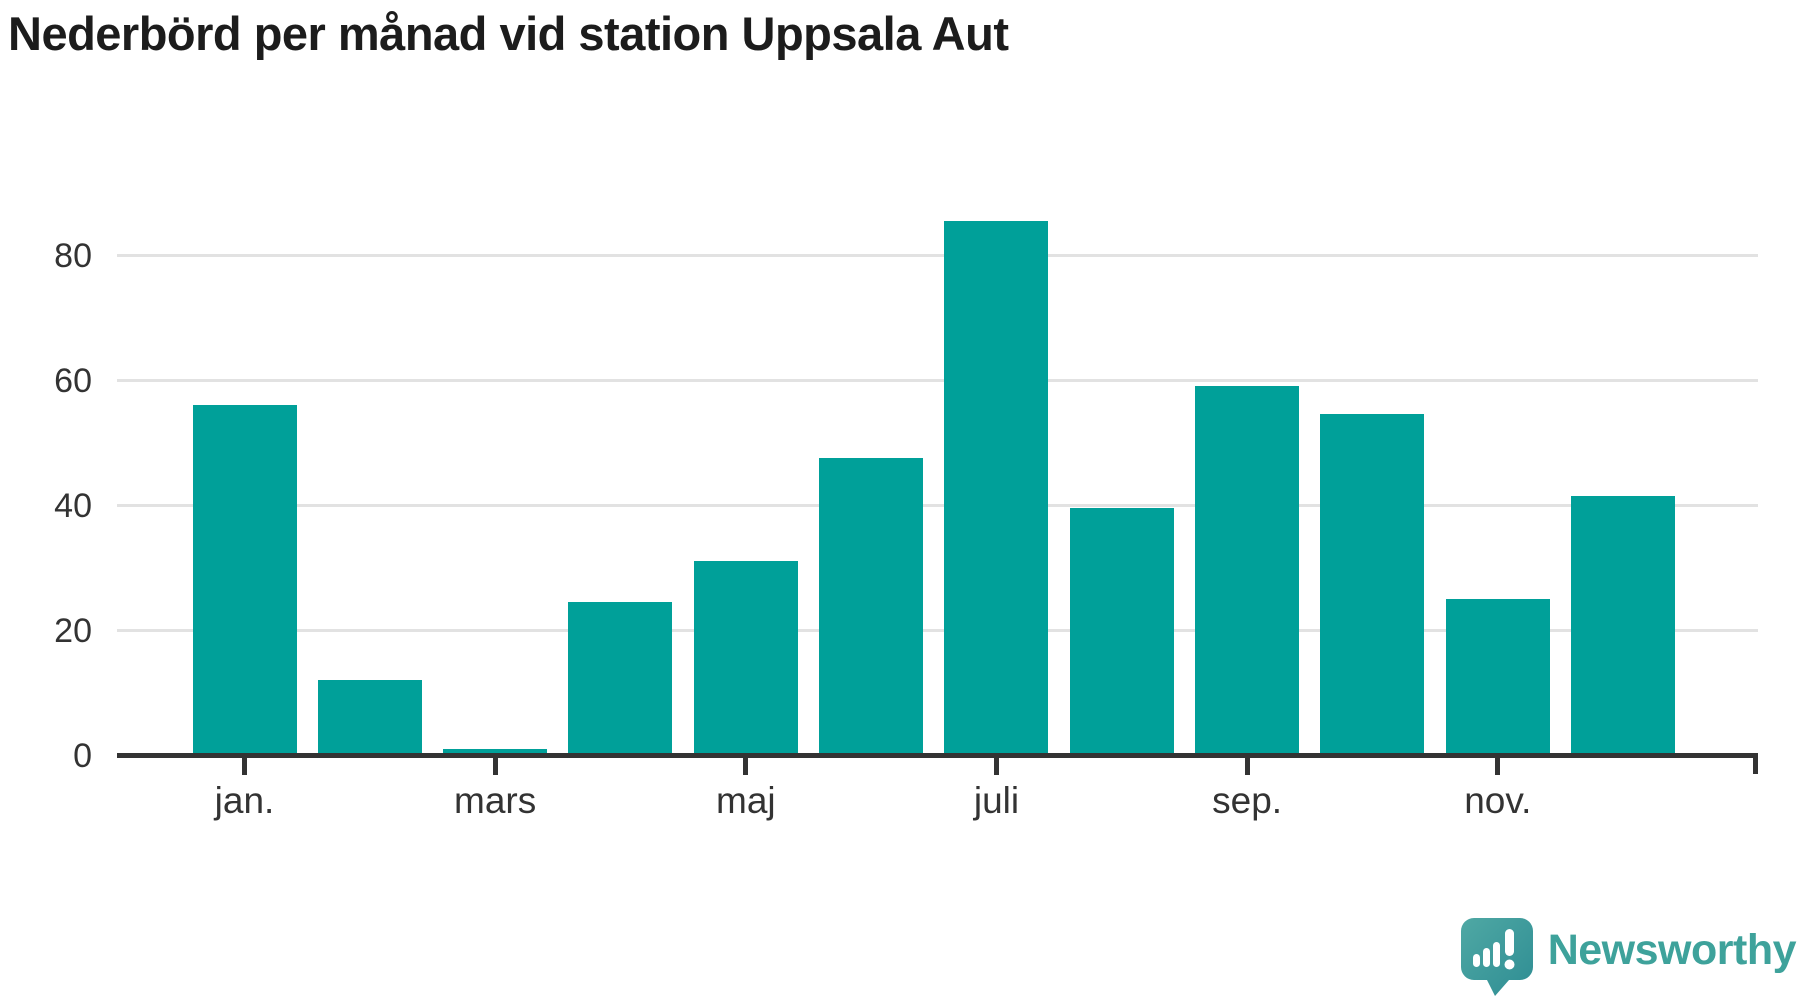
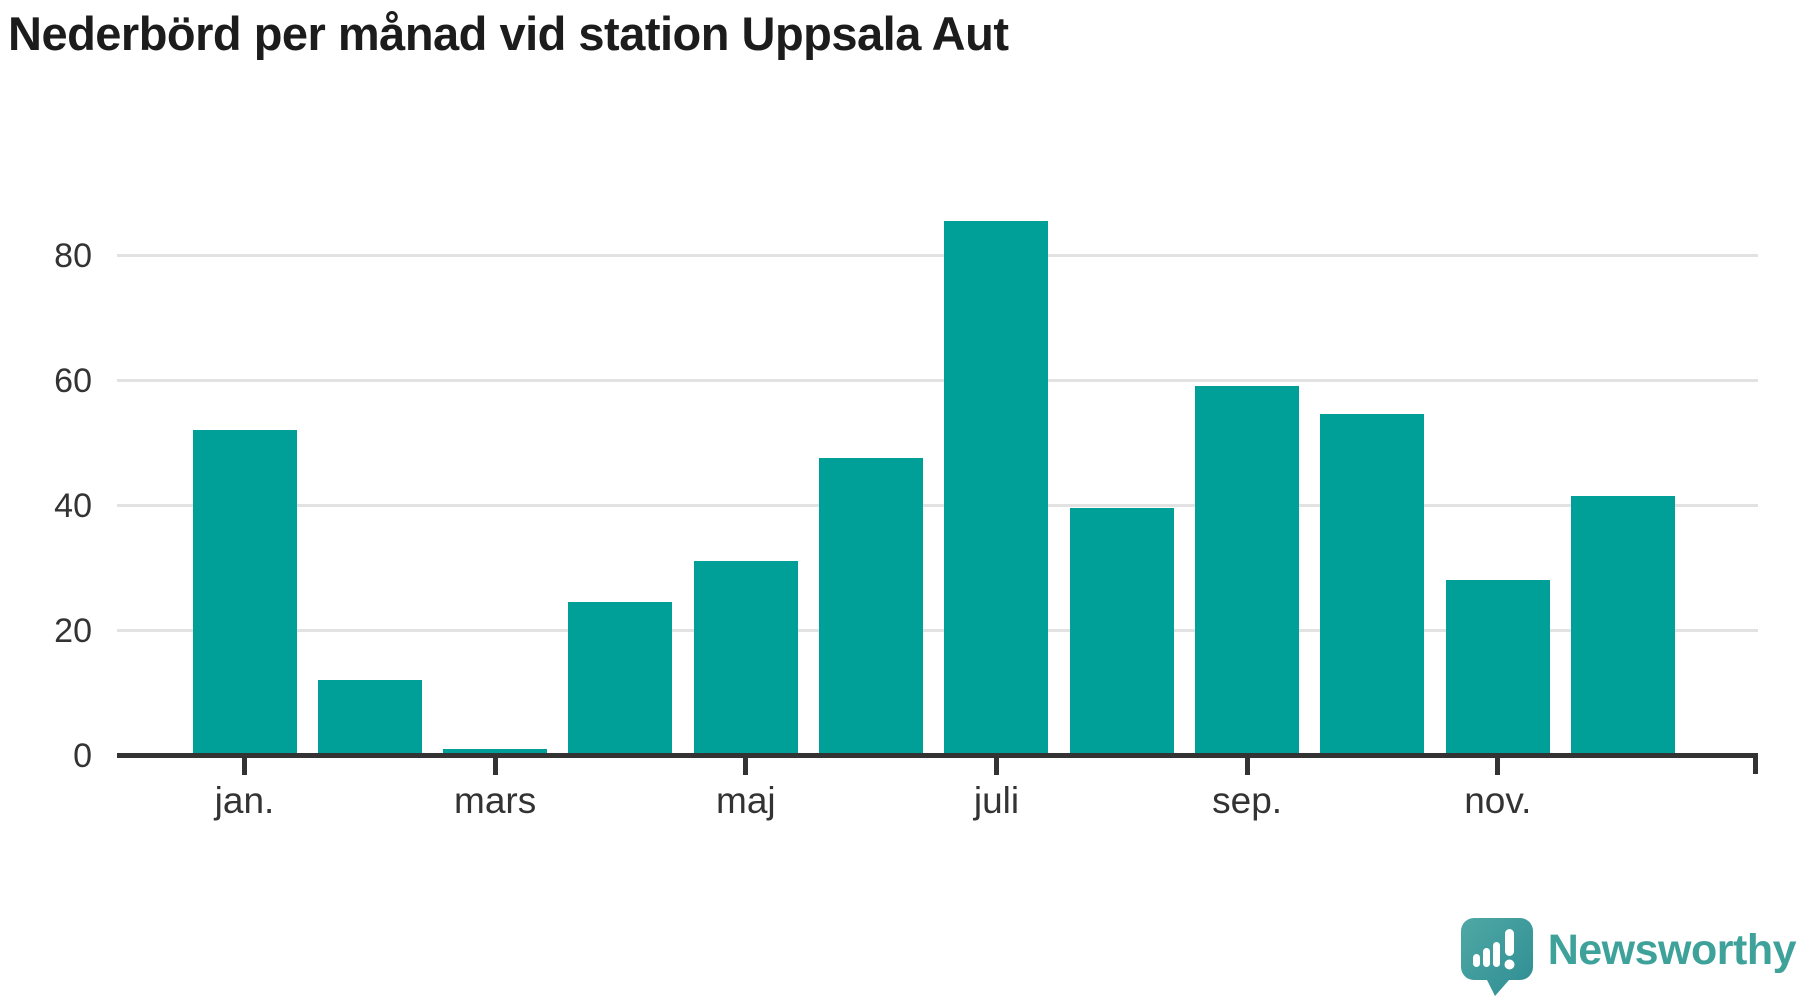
jan.: 56 -> 52
nov.: 25 -> 28
